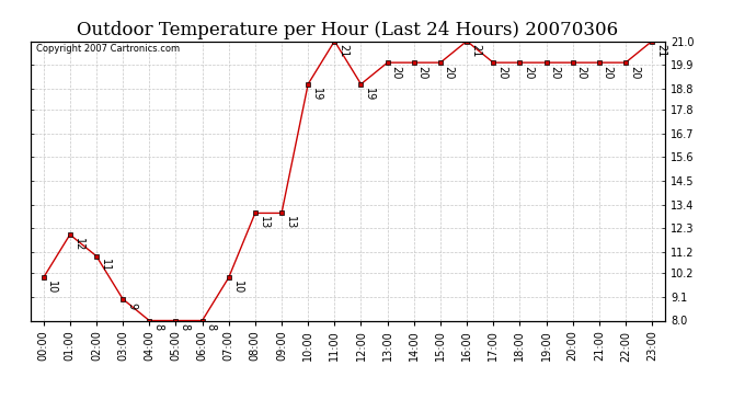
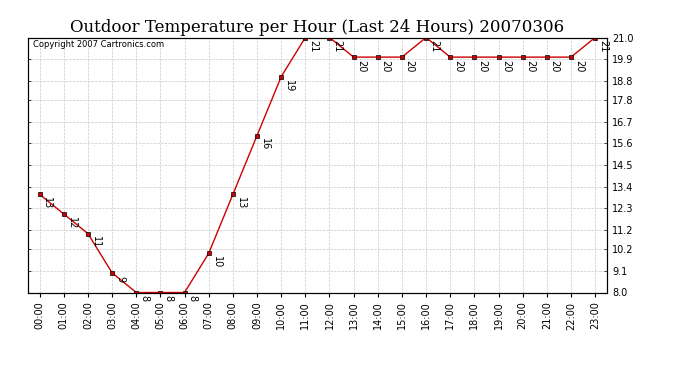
00:00: 10 -> 13
09:00: 13 -> 16
12:00: 19 -> 21
